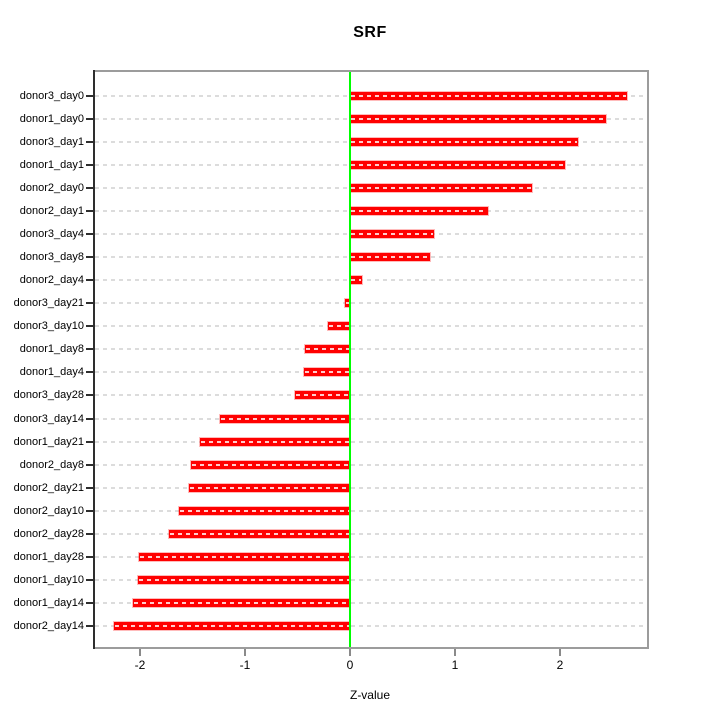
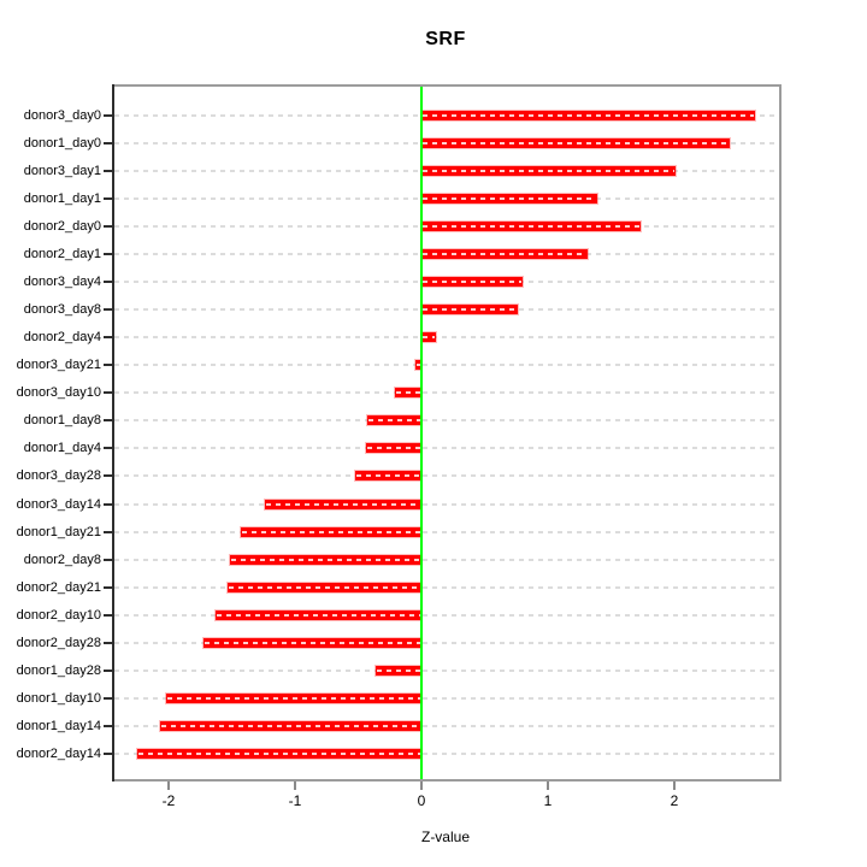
donor3_day1: 2.17 -> 2.01
donor1_day1: 2.05 -> 1.39
donor1_day28: -2.01 -> -0.36
